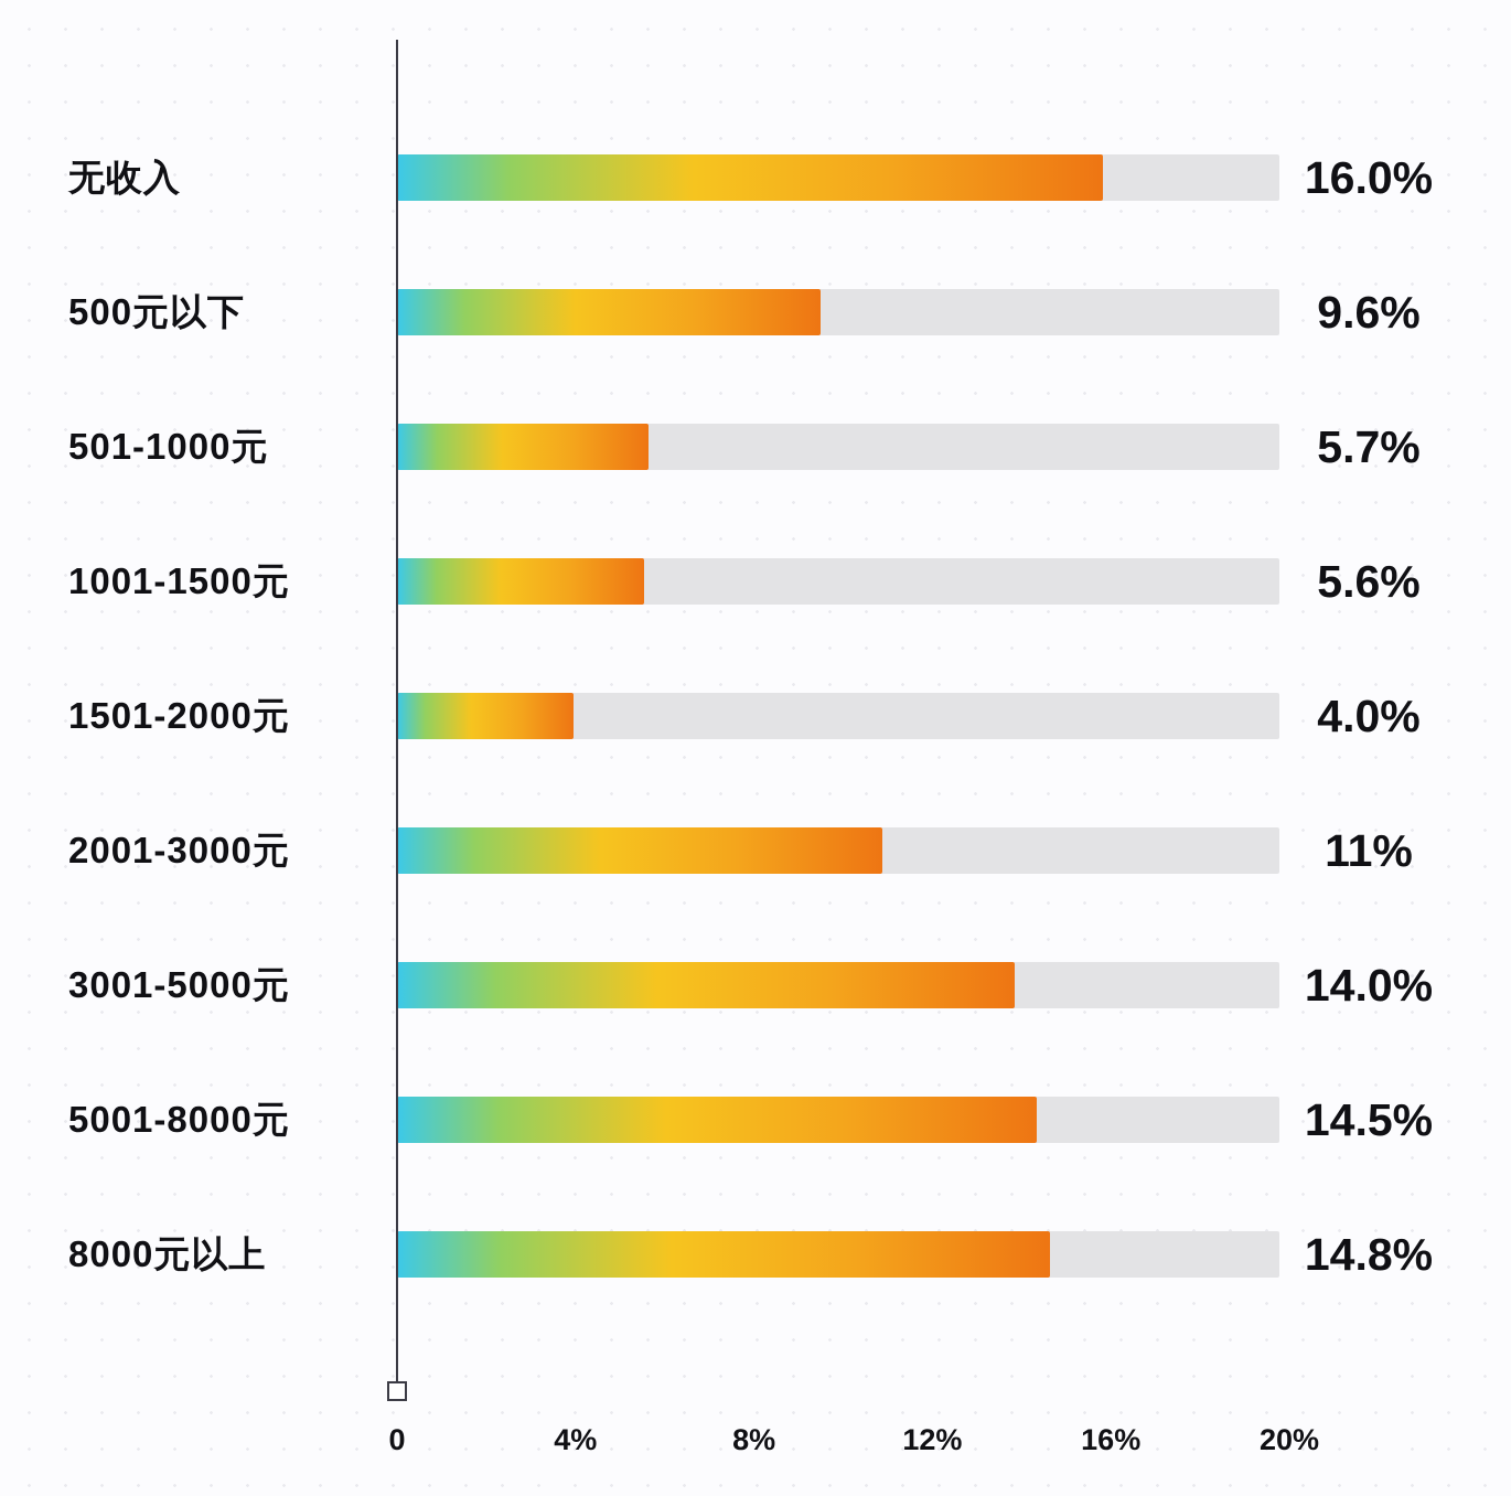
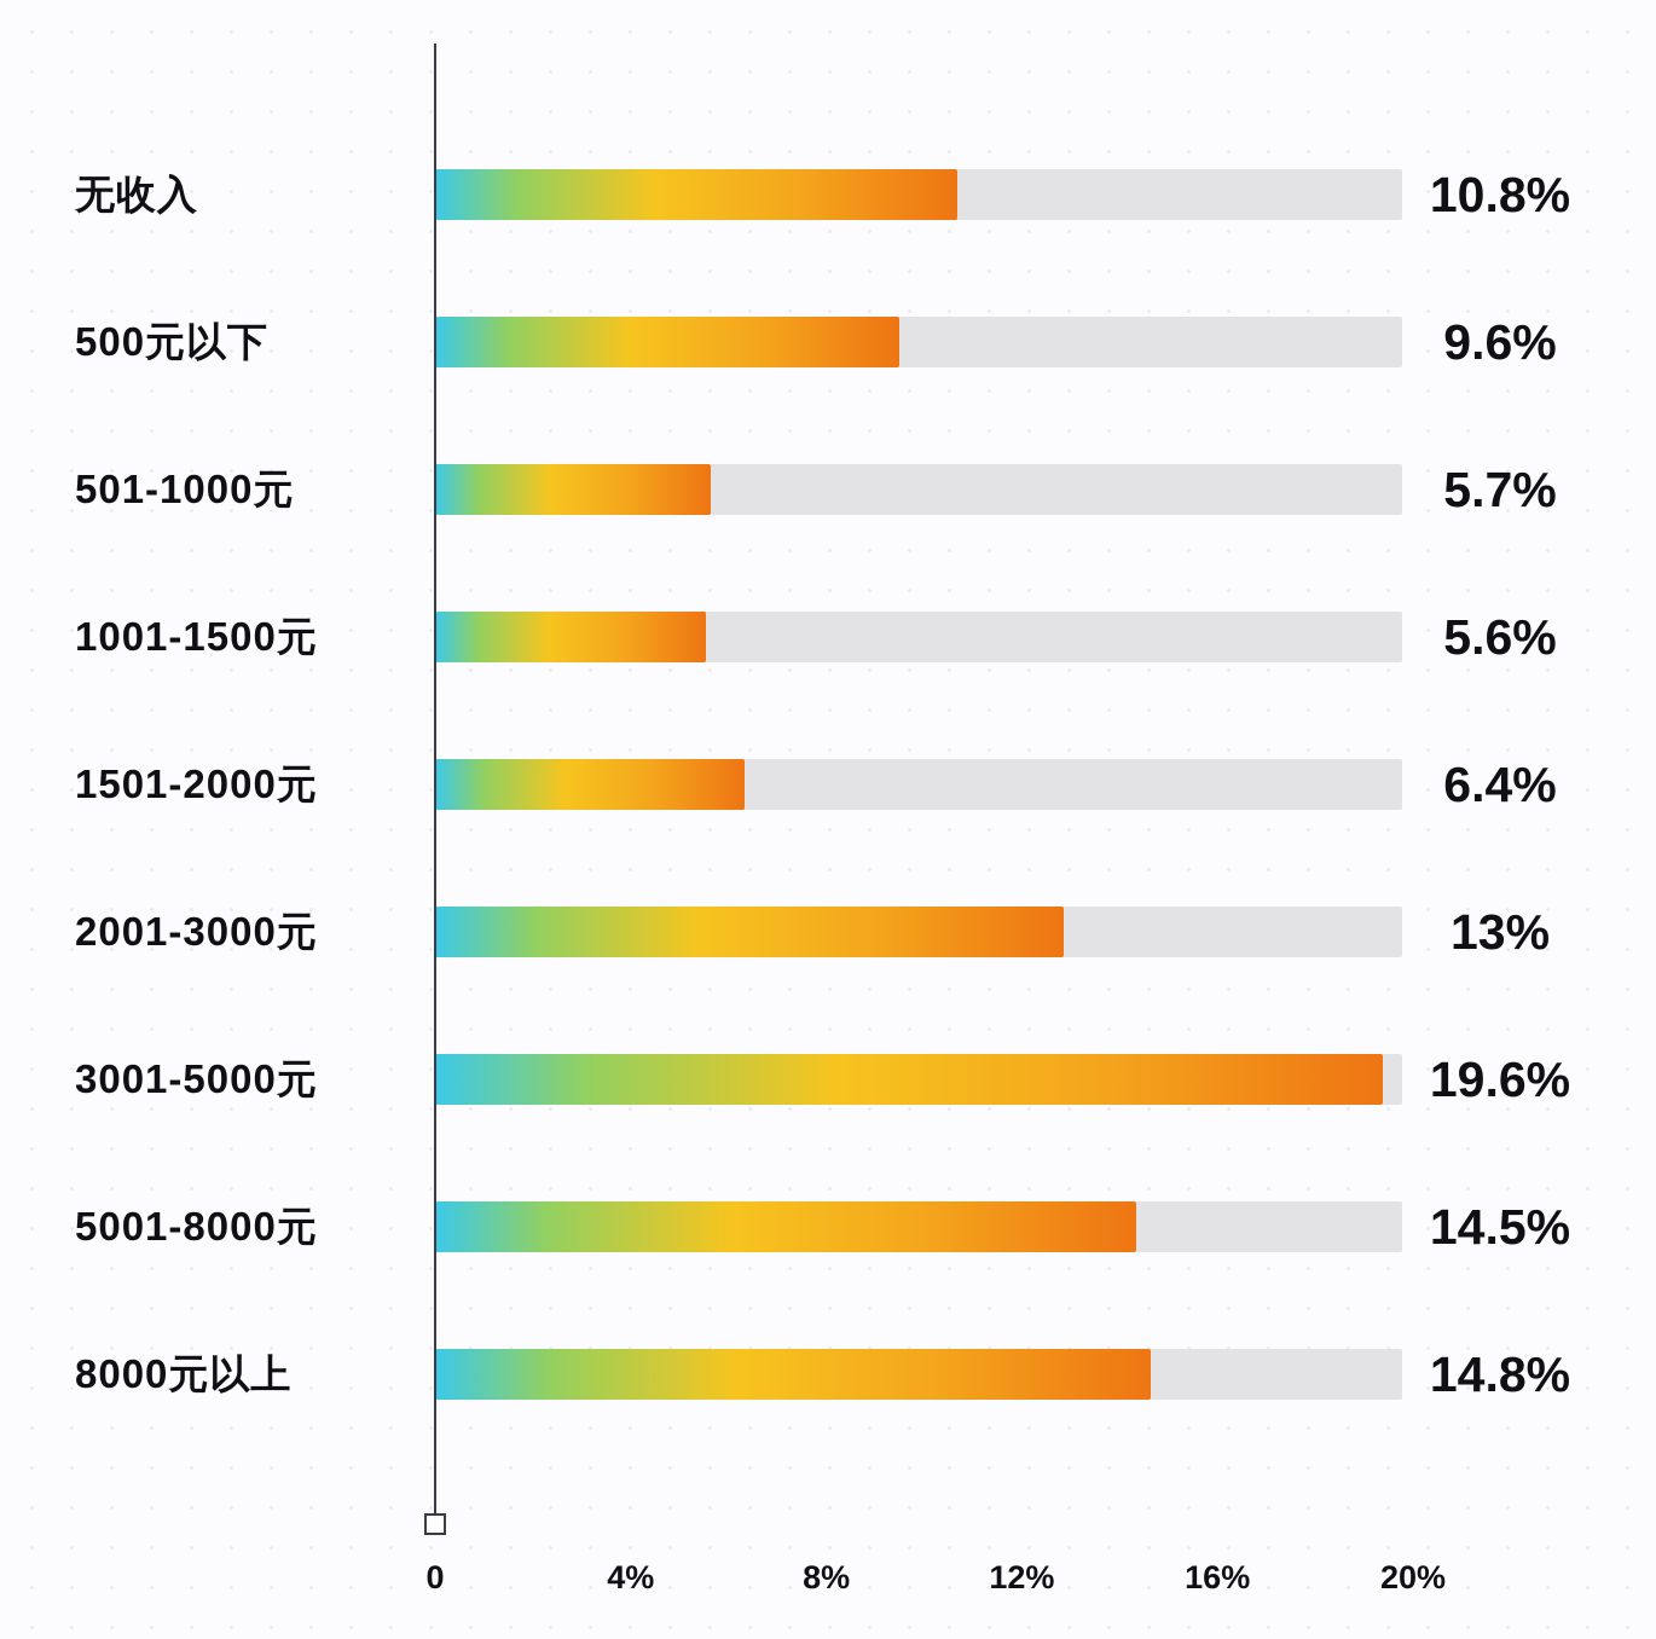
无收入: 16.0% -> 10.8%
1501-2000元: 4.0% -> 6.4%
2001-3000元: 11% -> 13%
3001-5000元: 14.0% -> 19.6%
